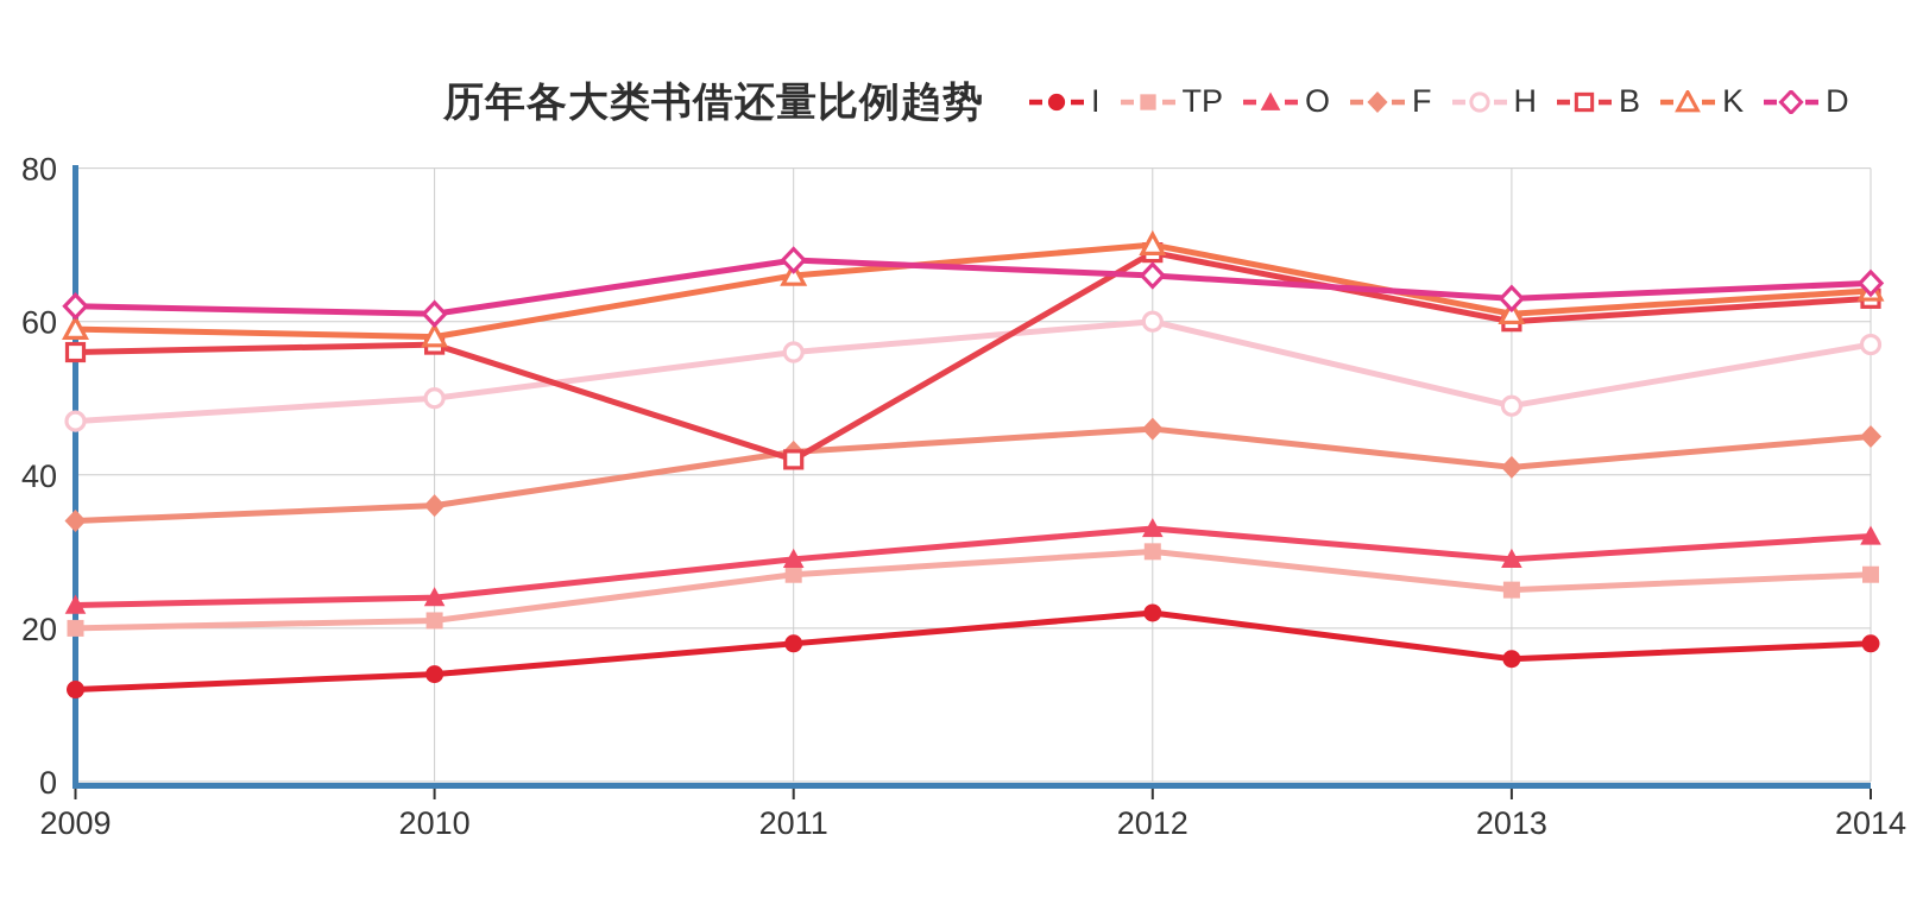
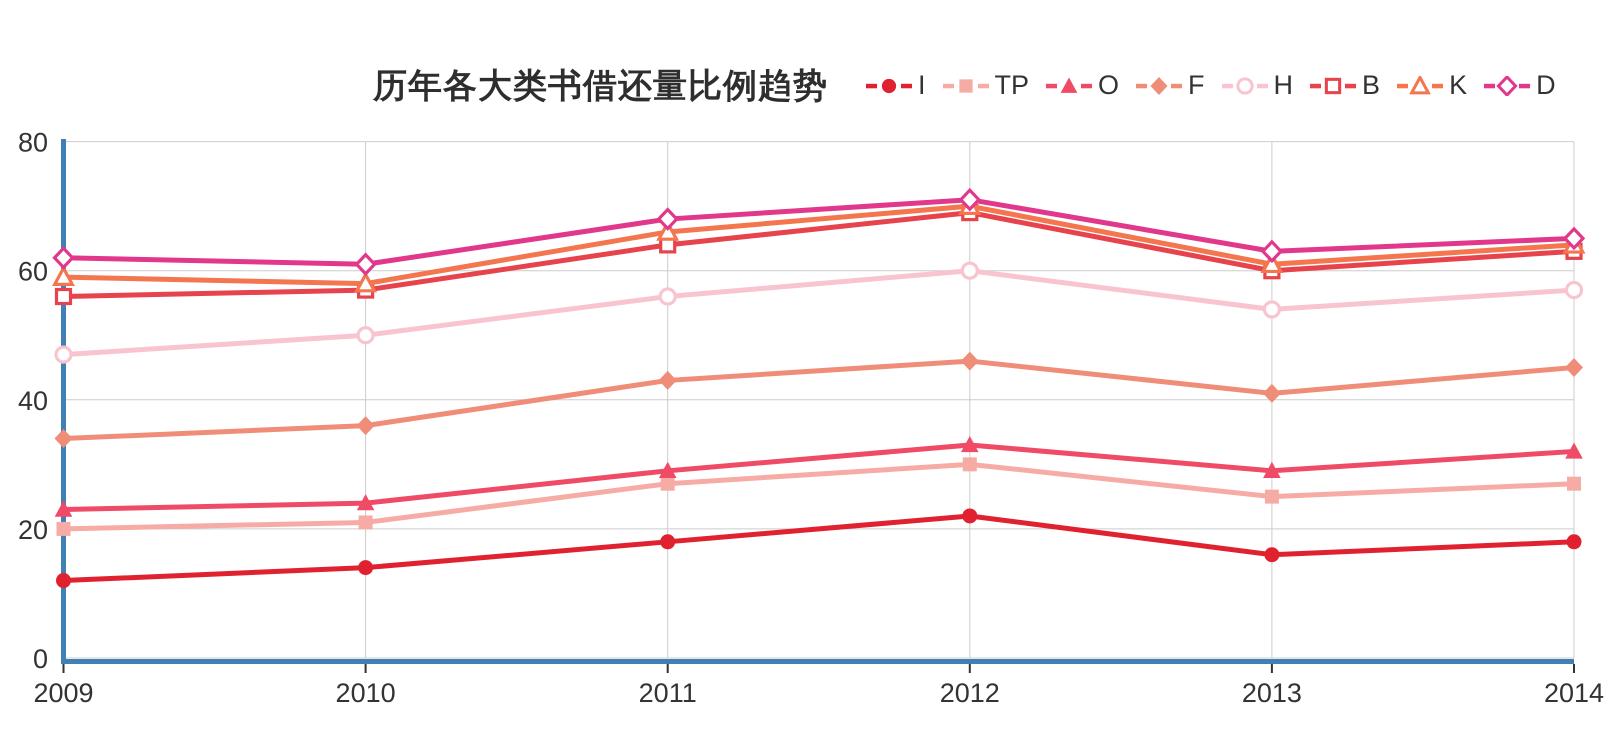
B/2011: 42 -> 64
D/2012: 66 -> 71
H/2013: 49 -> 54
